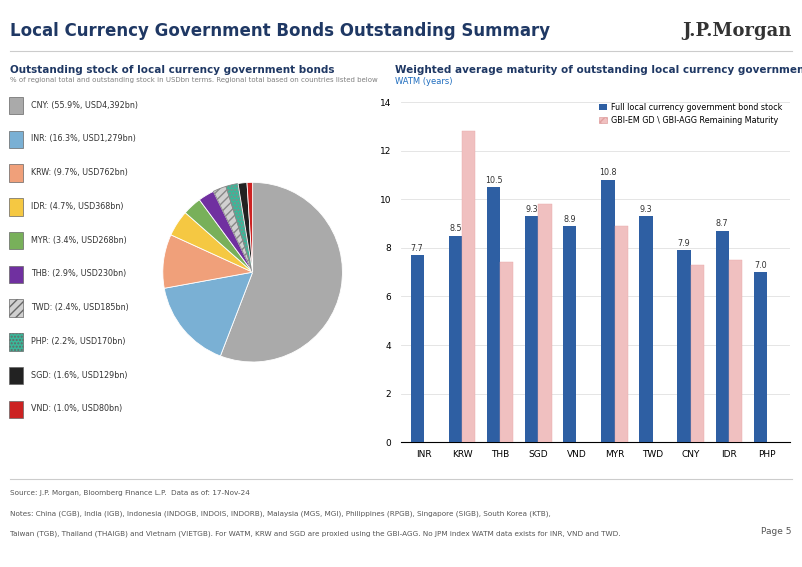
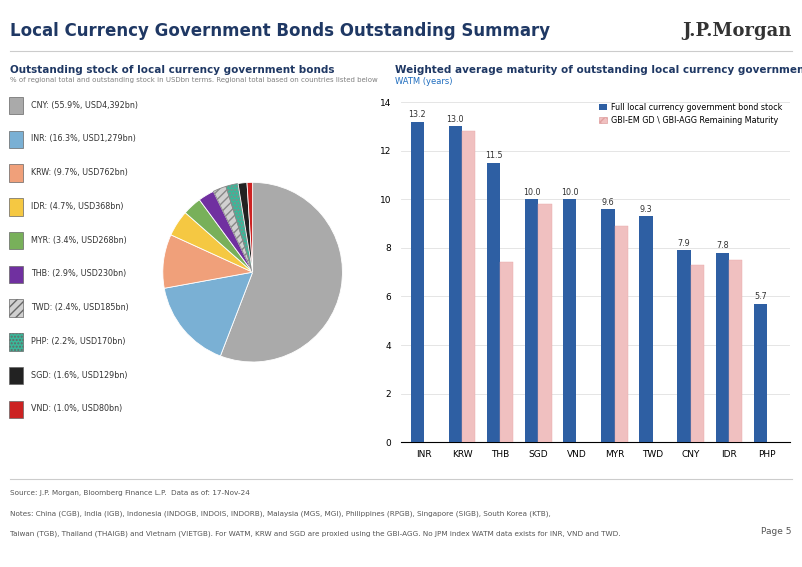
Full local currency government bond stock/INR: 7.7 -> 13.2
Full local currency government bond stock/KRW: 8.5 -> 13.0
Full local currency government bond stock/THB: 10.5 -> 11.5
Full local currency government bond stock/SGD: 9.3 -> 10.0
Full local currency government bond stock/VND: 8.9 -> 10.0
Full local currency government bond stock/MYR: 10.8 -> 9.6
Full local currency government bond stock/IDR: 8.7 -> 7.8
Full local currency government bond stock/PHP: 7.0 -> 5.7
